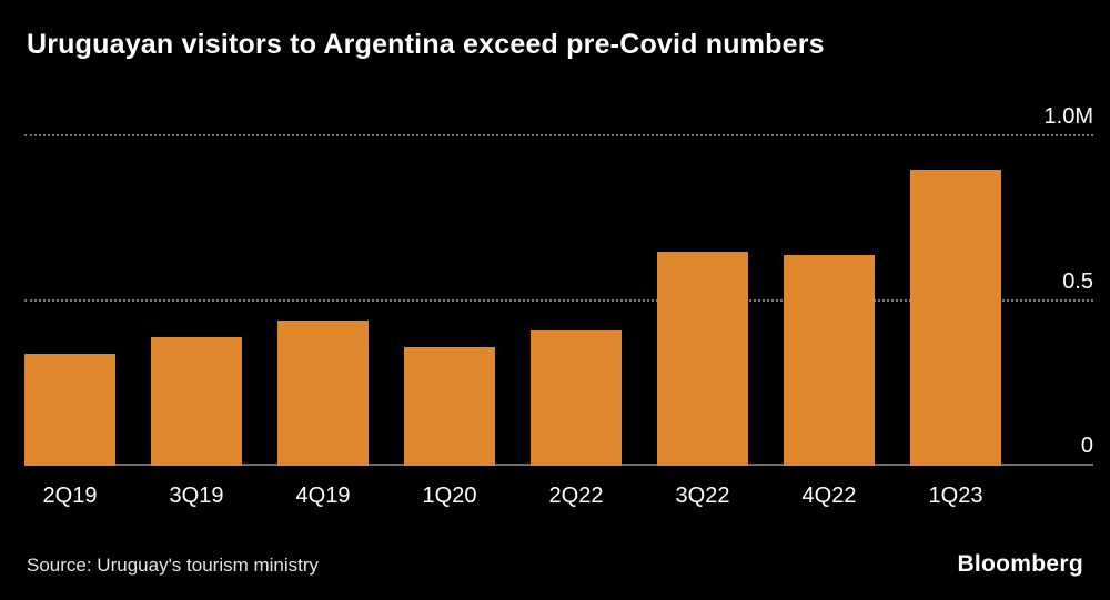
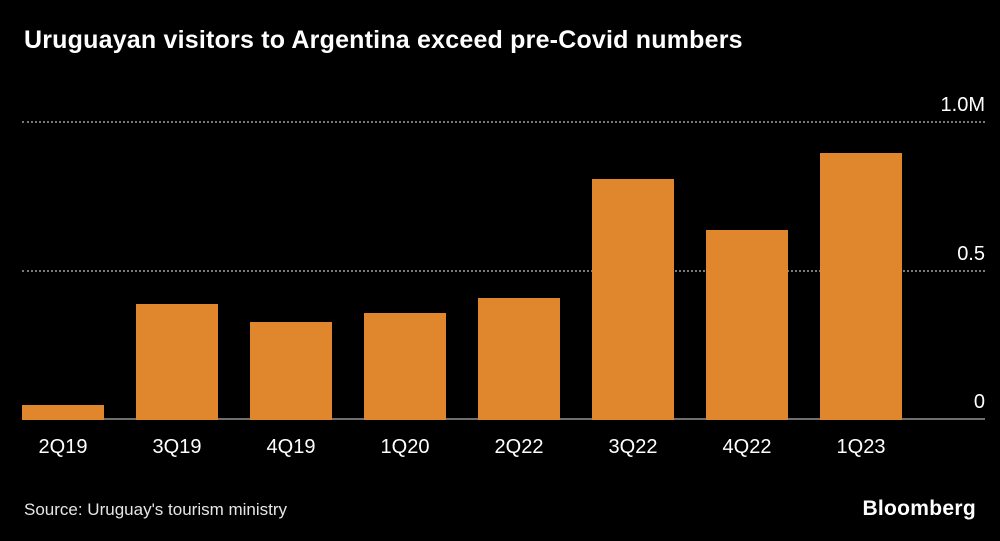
2Q19: 0.34M -> 0.05M
4Q19: 0.44M -> 0.33M
3Q22: 0.65M -> 0.81M
